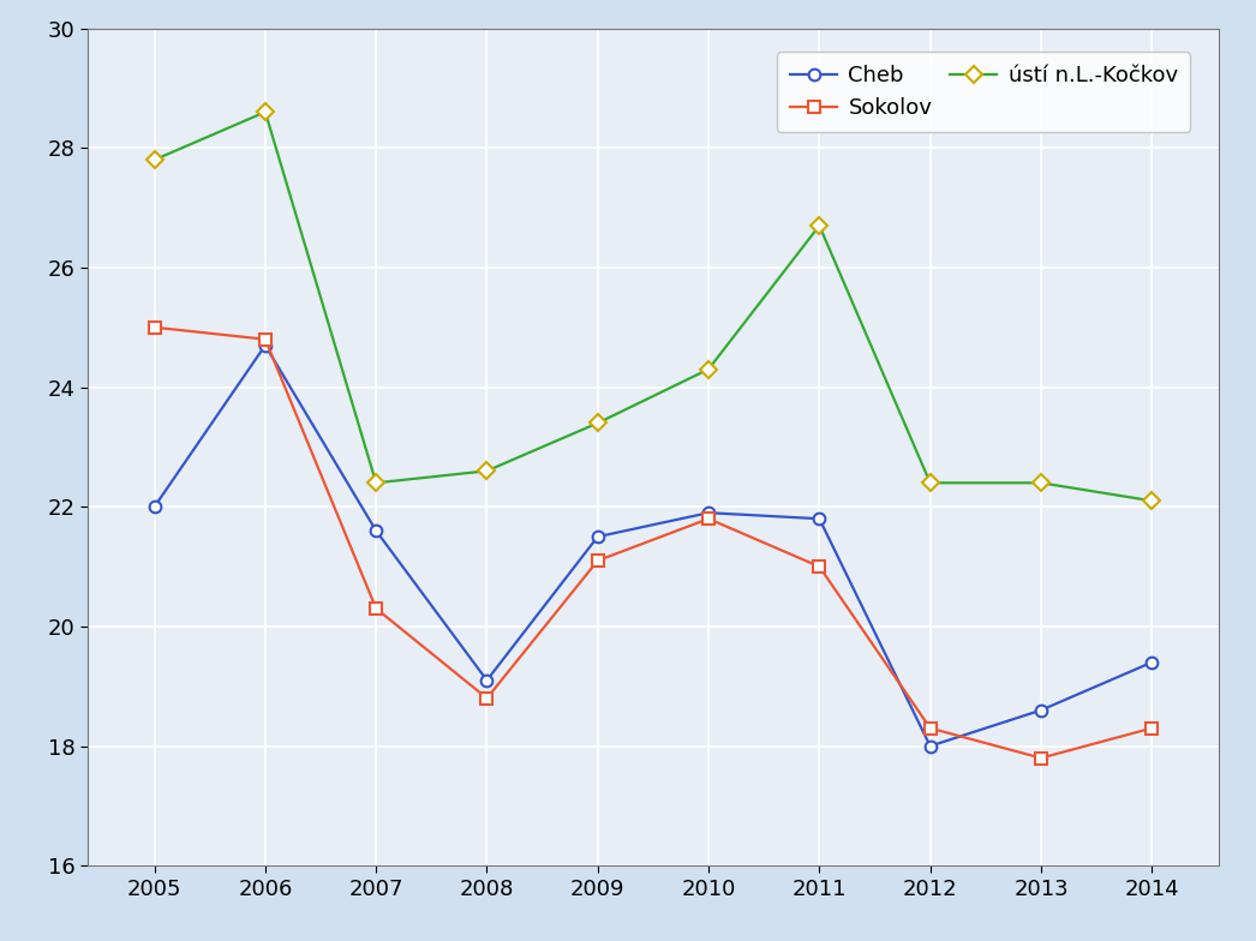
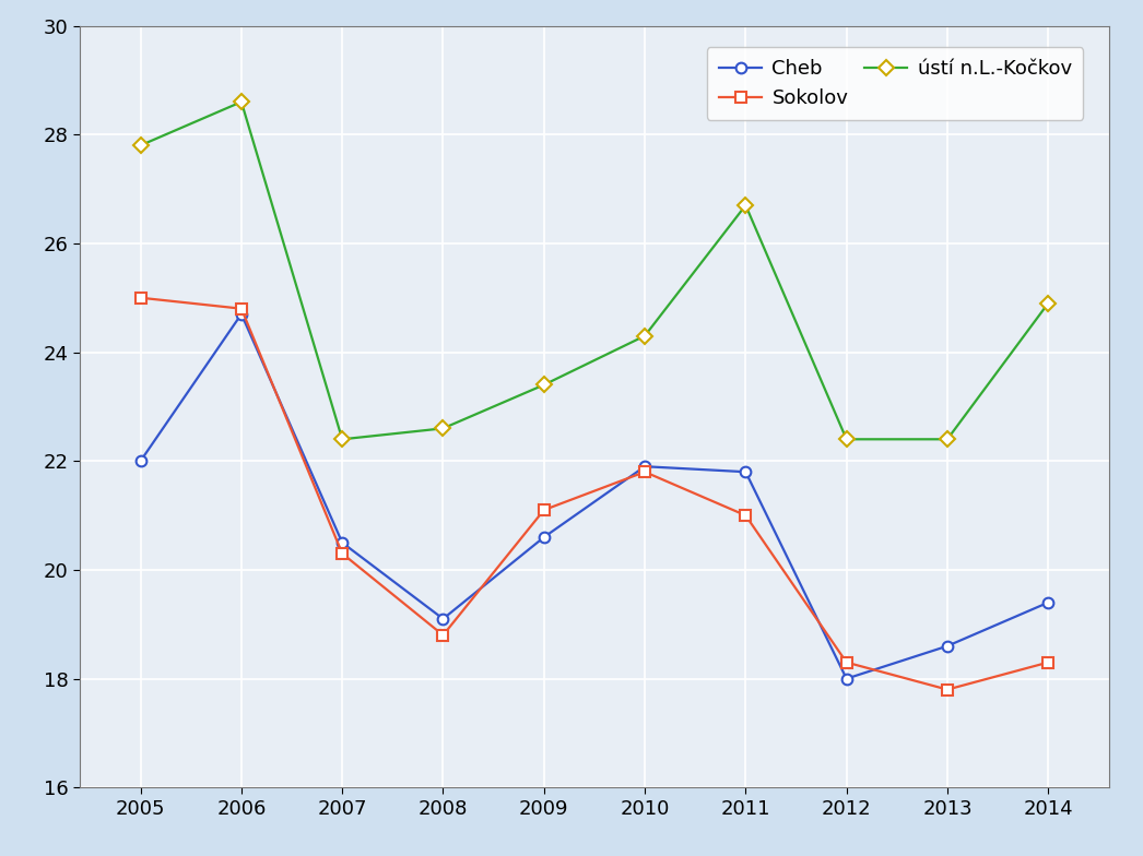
Cheb/2007: 21.6 -> 20.5
Cheb/2009: 21.5 -> 20.6
ústí n.L.-Kočkov/2014: 22.1 -> 24.9
